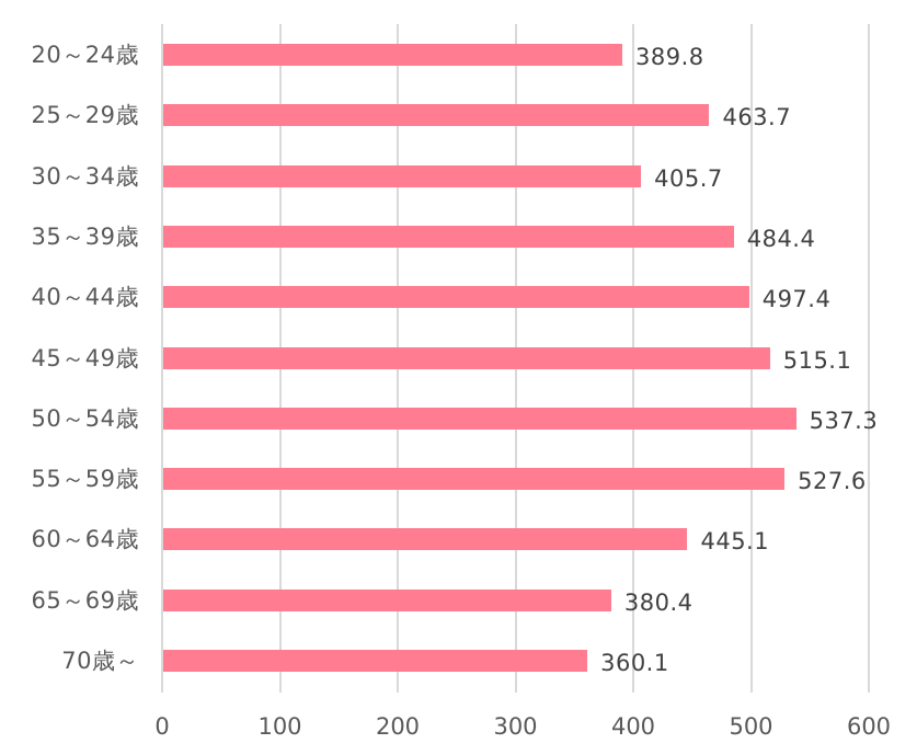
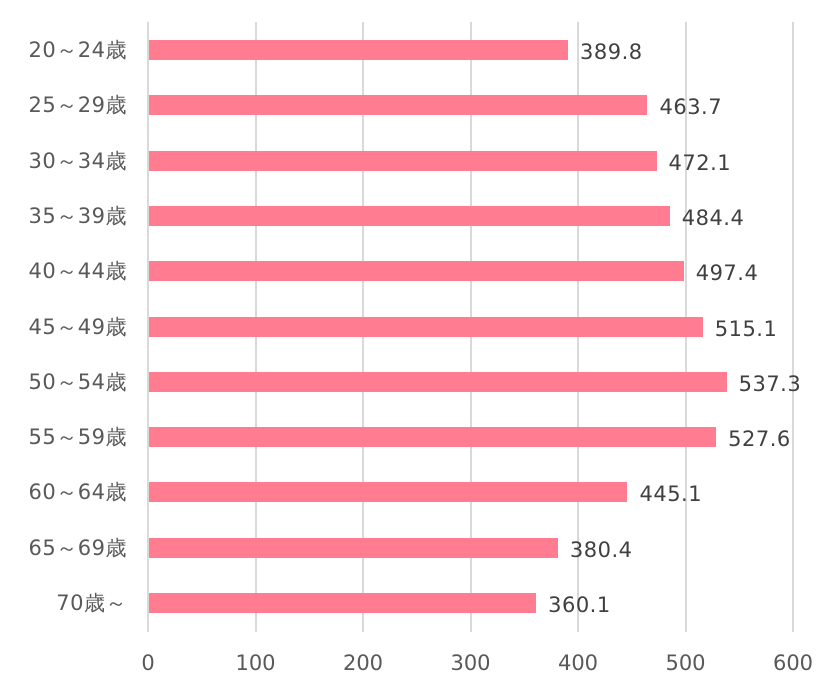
30～34歳: 405.7 -> 472.1
